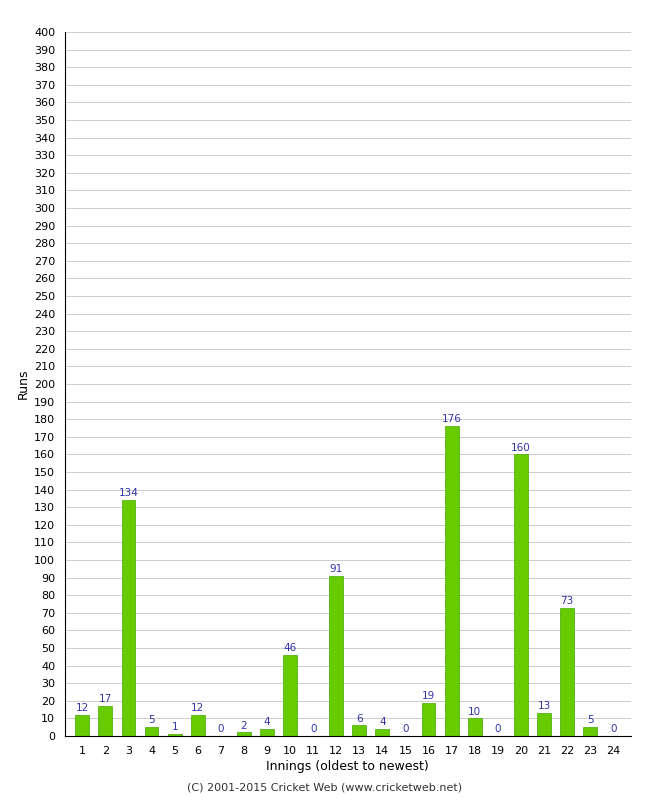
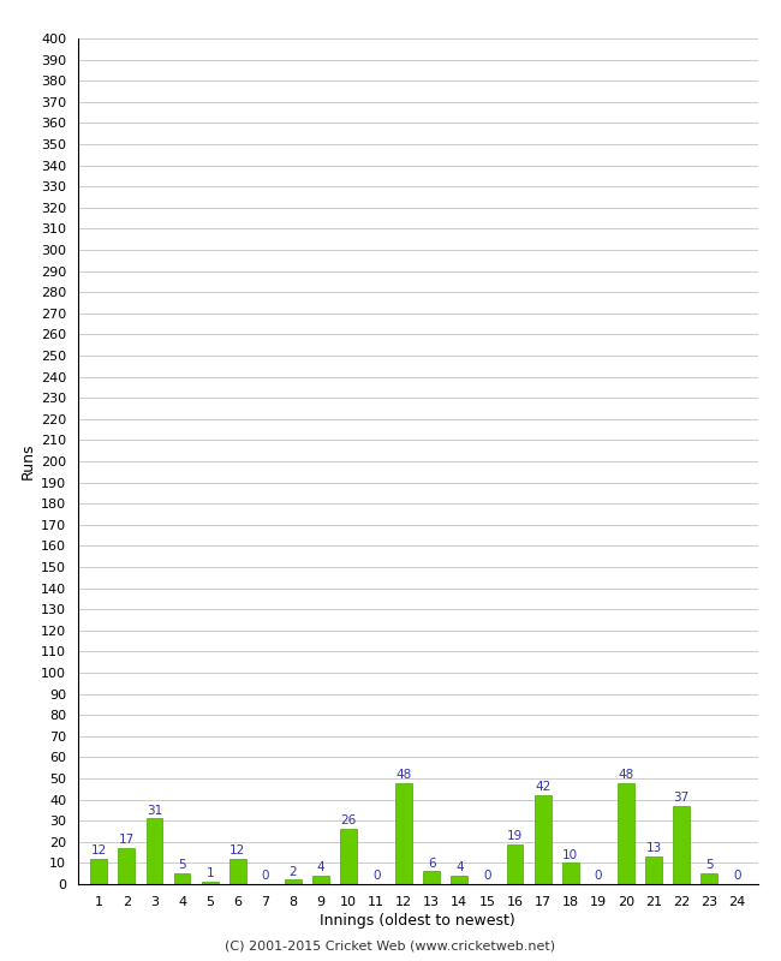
3: 134 -> 31
10: 46 -> 26
12: 91 -> 48
17: 176 -> 42
20: 160 -> 48
22: 73 -> 37
